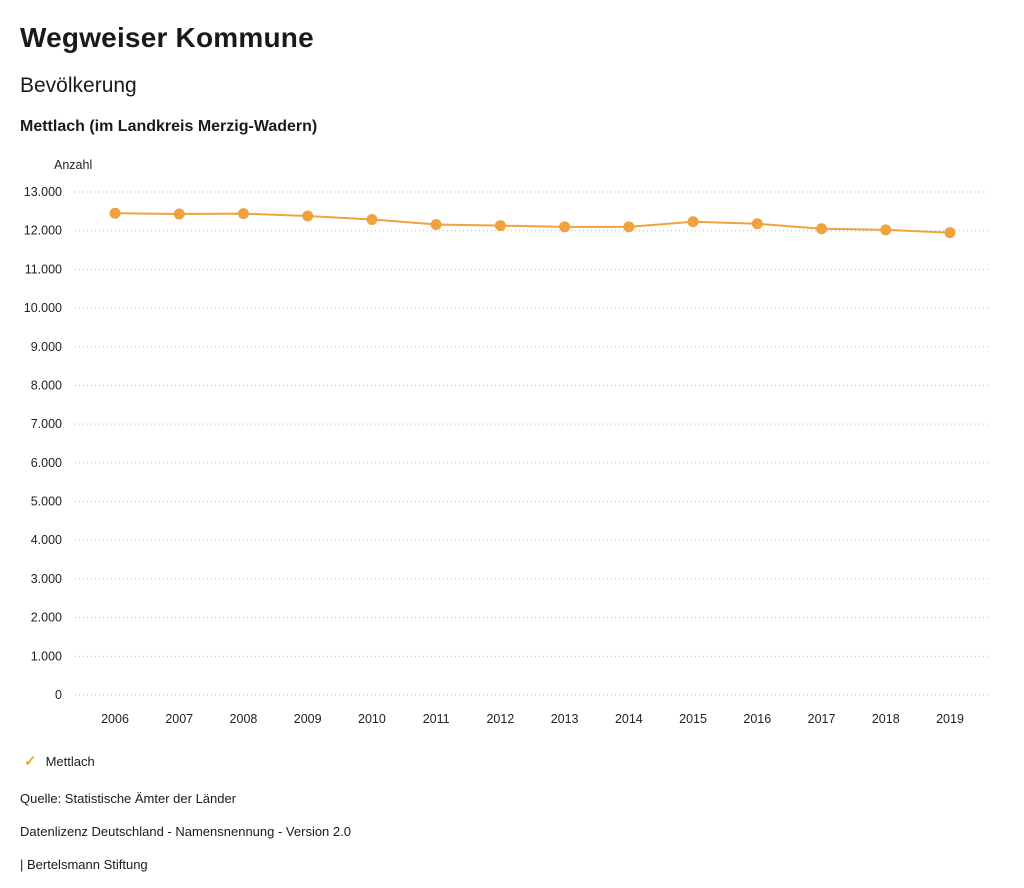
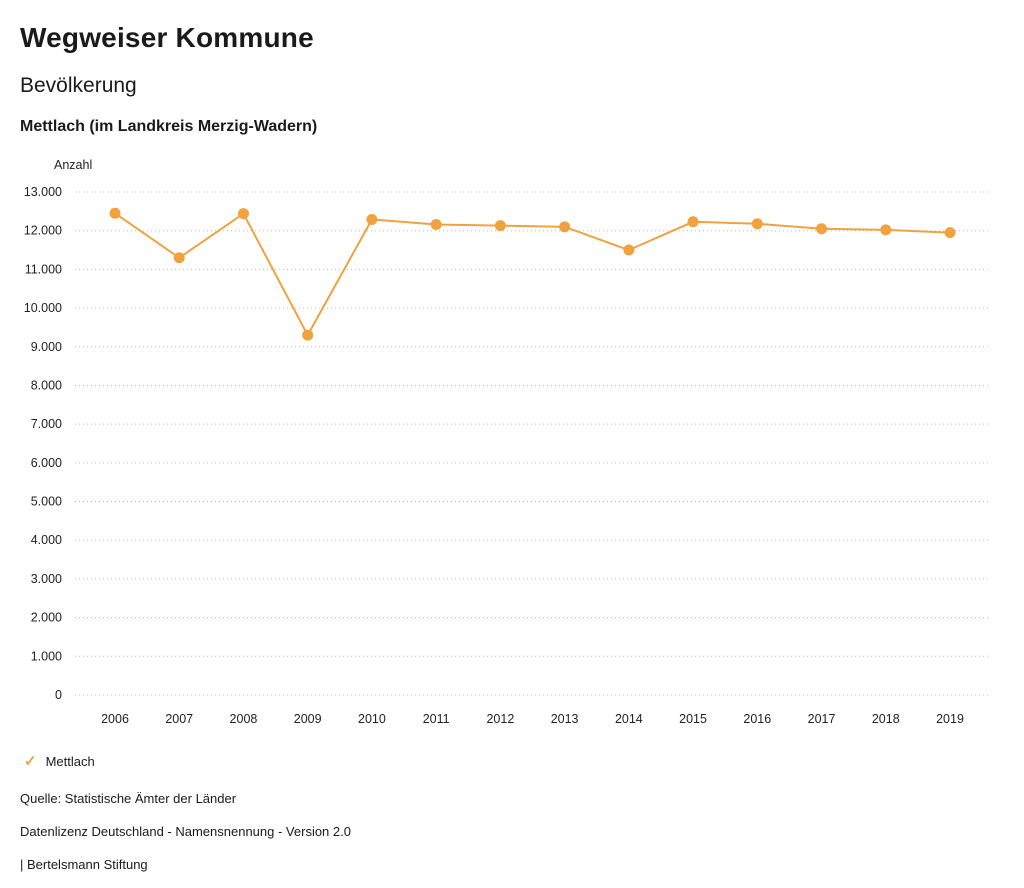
2007: 12400 -> 11300
2009: 12400 -> 9300
2014: 12100 -> 11500
